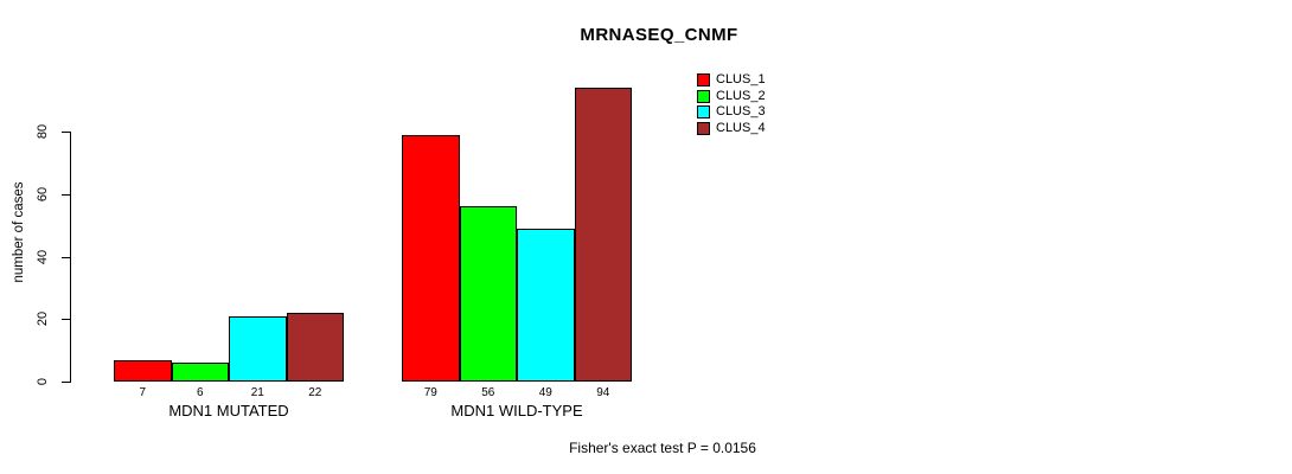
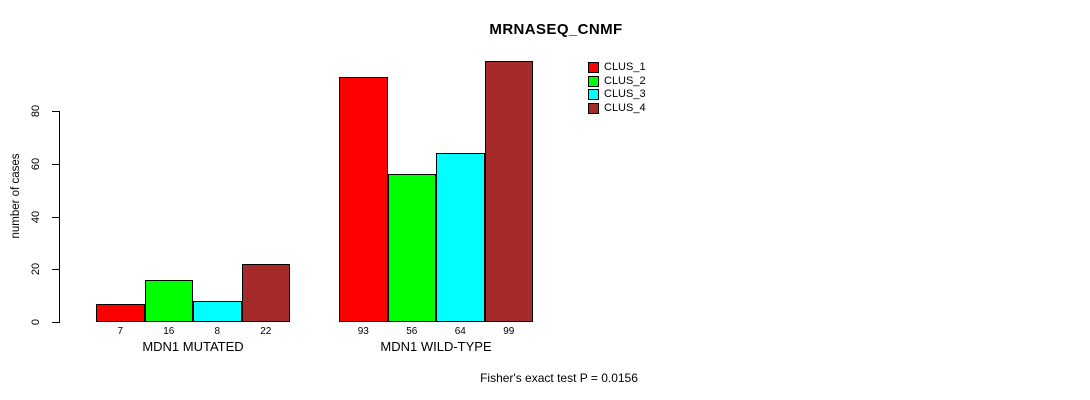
CLUS_2/MDN1 MUTATED: 6 -> 16
CLUS_3/MDN1 MUTATED: 21 -> 8
CLUS_1/MDN1 WILD-TYPE: 79 -> 93
CLUS_3/MDN1 WILD-TYPE: 49 -> 64
CLUS_4/MDN1 WILD-TYPE: 94 -> 99
